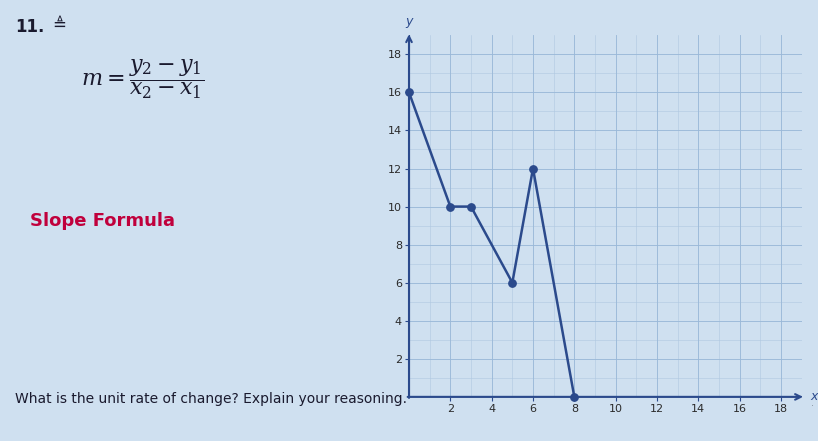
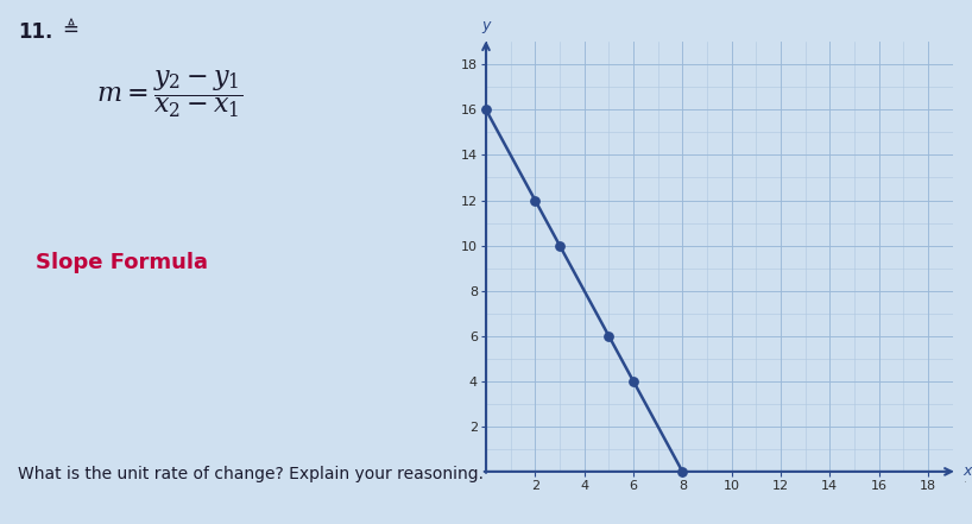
2: 10 -> 12
6: 12 -> 4
